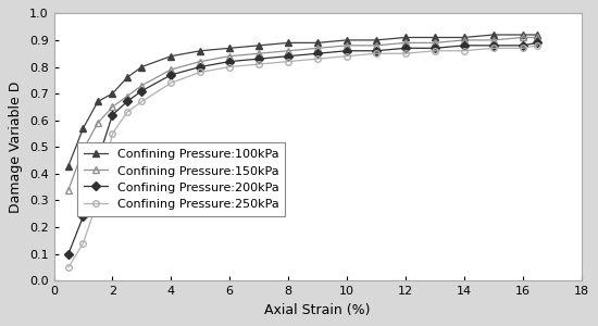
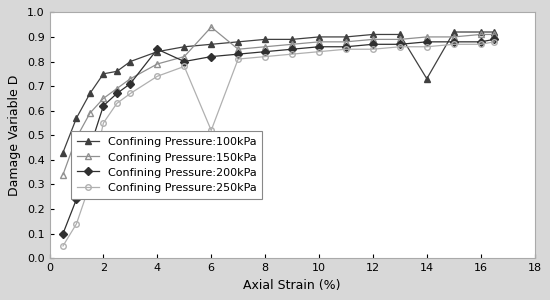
Confining Pressure:100kPa/2: 0.70 -> 0.75
Confining Pressure:200kPa/4: 0.77 -> 0.85
Confining Pressure:150kPa/6: 0.84 -> 0.94
Confining Pressure:250kPa/6: 0.80 -> 0.52
Confining Pressure:100kPa/14: 0.91 -> 0.73
